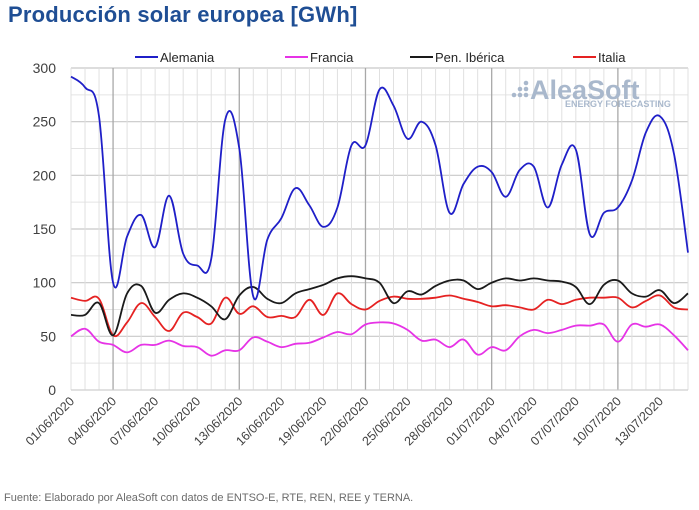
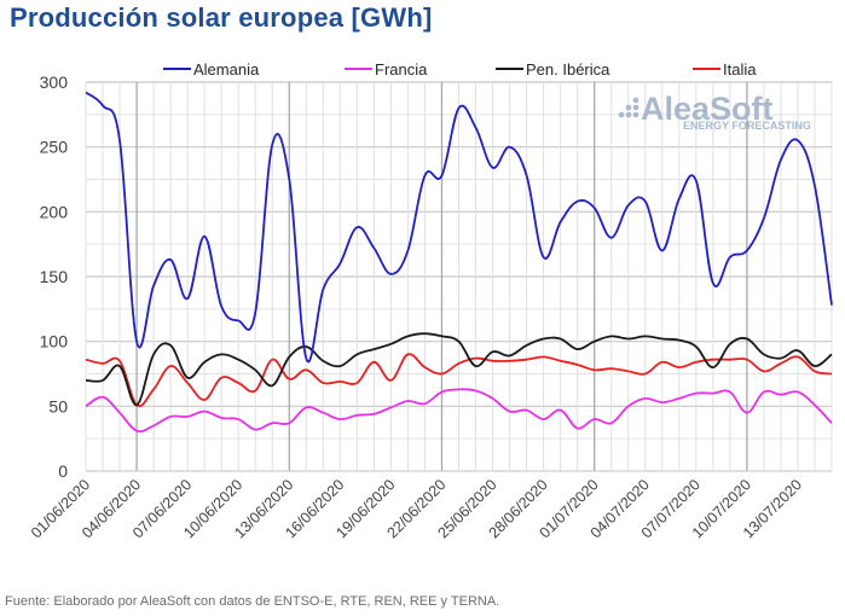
Francia/04/06/2020: 42 -> 31
